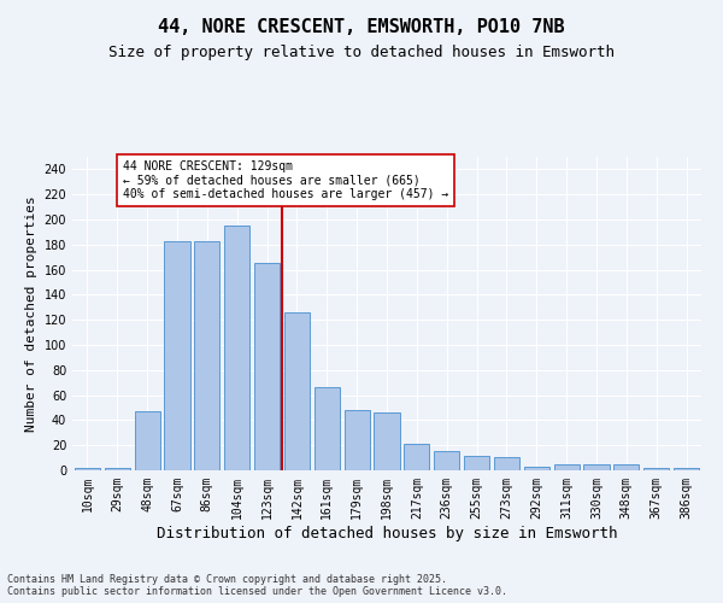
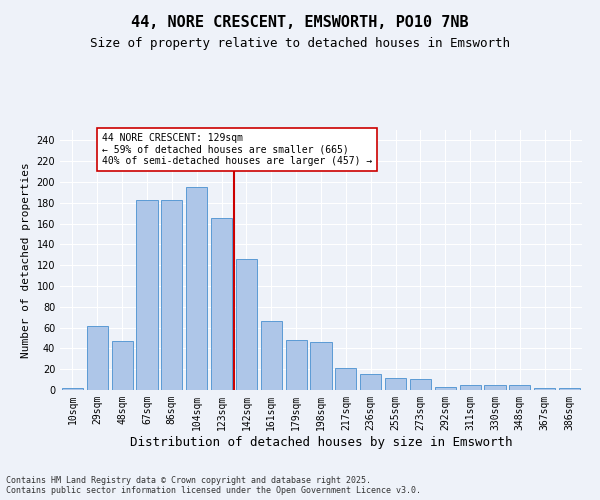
29sqm: 2 -> 62
